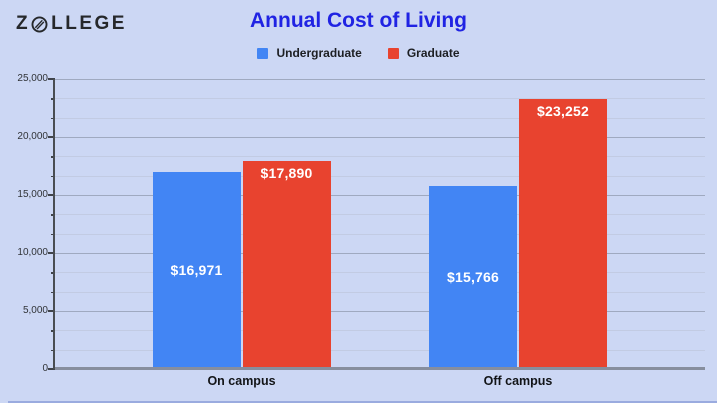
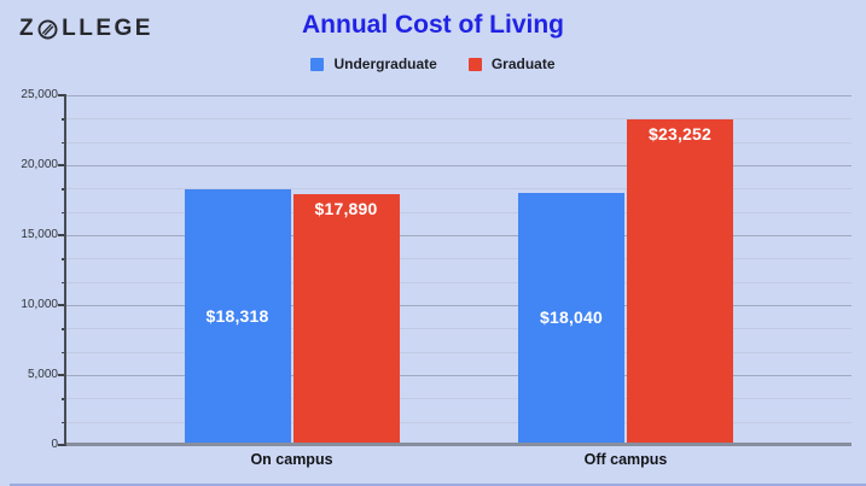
Undergraduate/On campus: $16,971 -> $18,318
Undergraduate/Off campus: $15,766 -> $18,040
